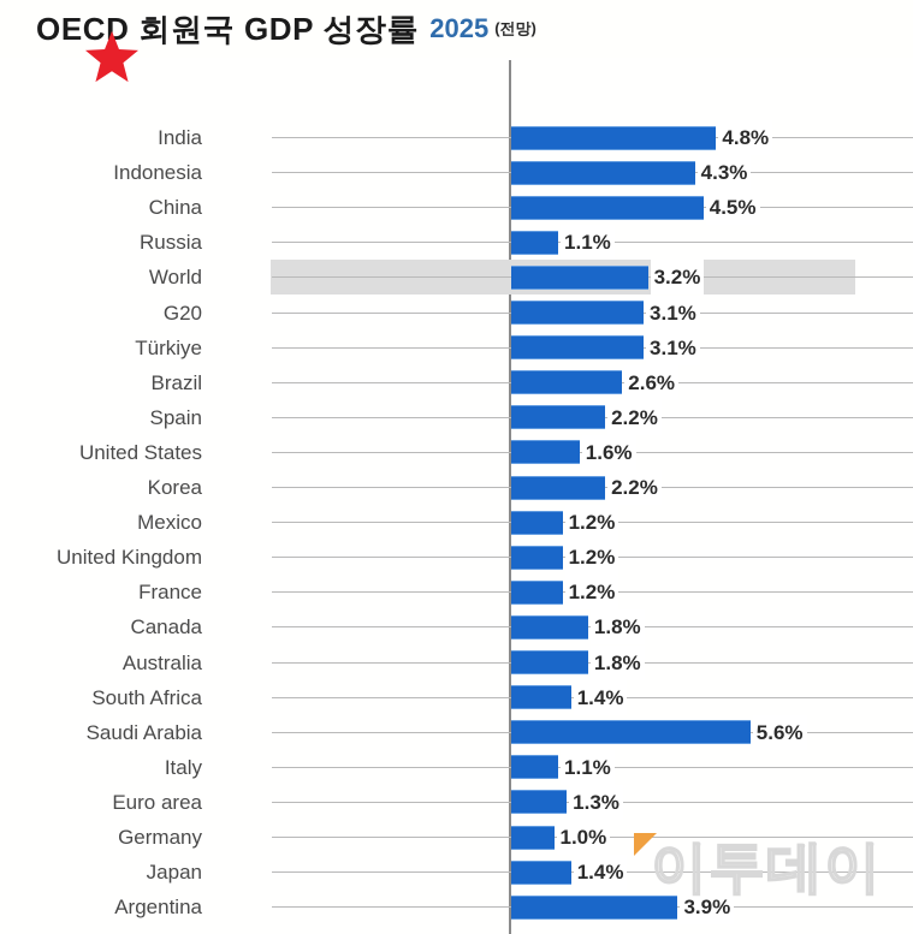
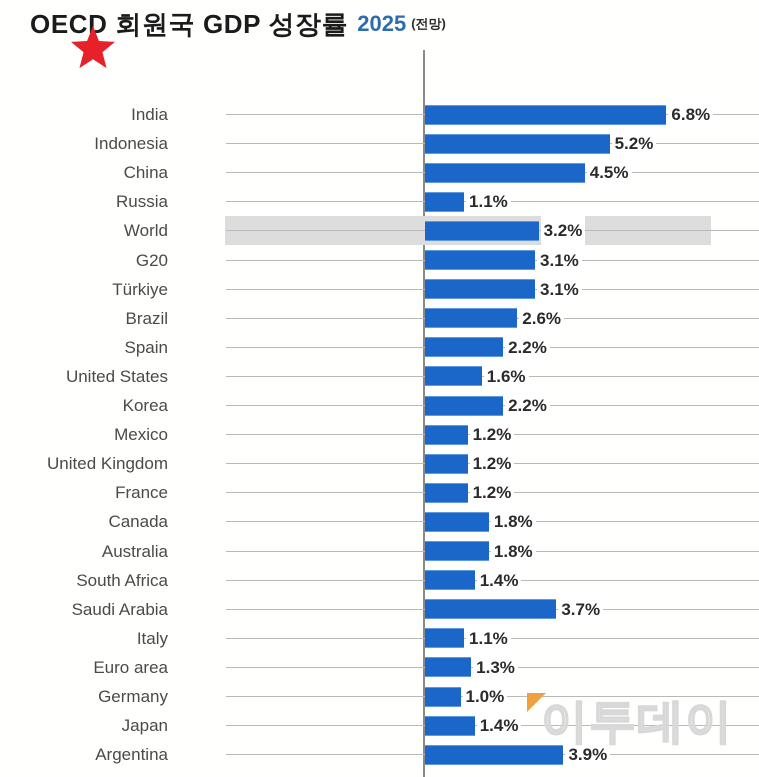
India: 4.8% -> 6.8%
Indonesia: 4.3% -> 5.2%
Saudi Arabia: 5.6% -> 3.7%
